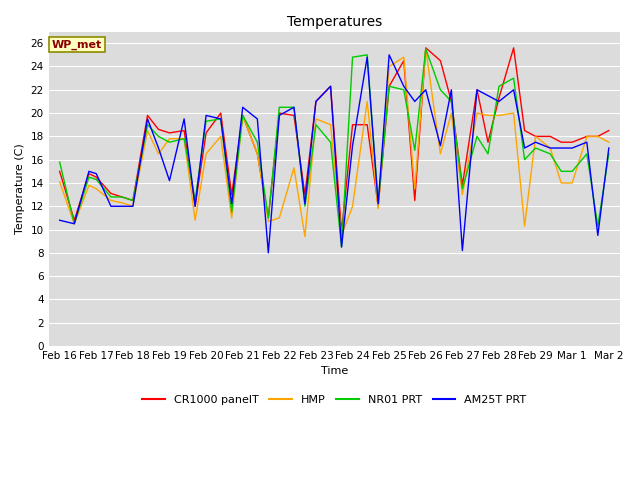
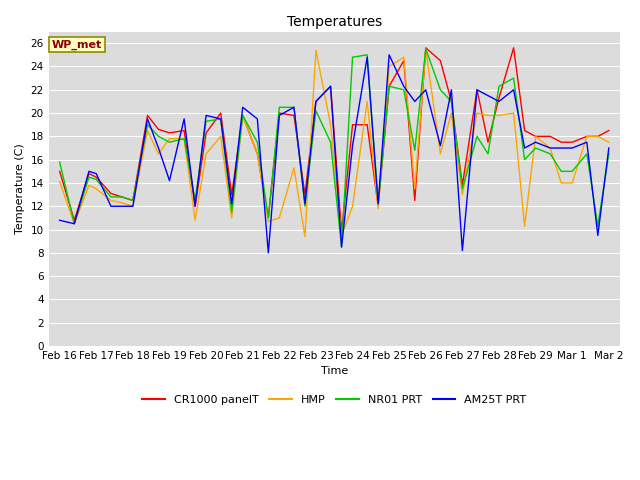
HMP/Feb 23: 19.5 -> 25.4
NR01 PRT/Feb 23: 19.0 -> 20.2
